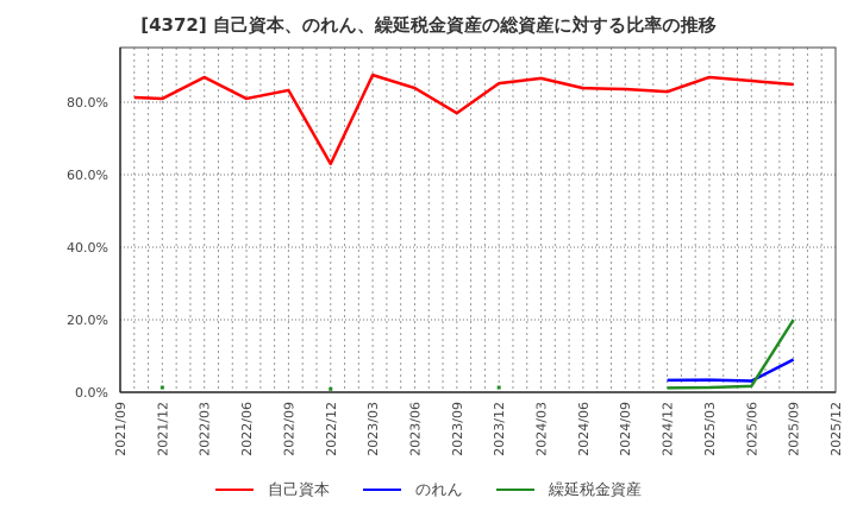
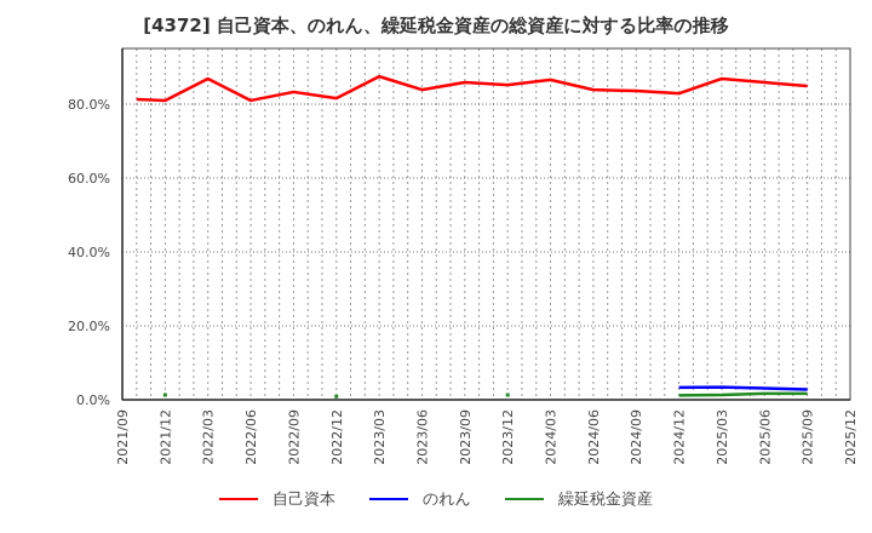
自己資本/2022/12: 63% -> 82%
自己資本/2023/09: 77% -> 86%
のれん/2025/09: 9% -> 3%
繰延税金資産/2025/09: 20% -> 2%
